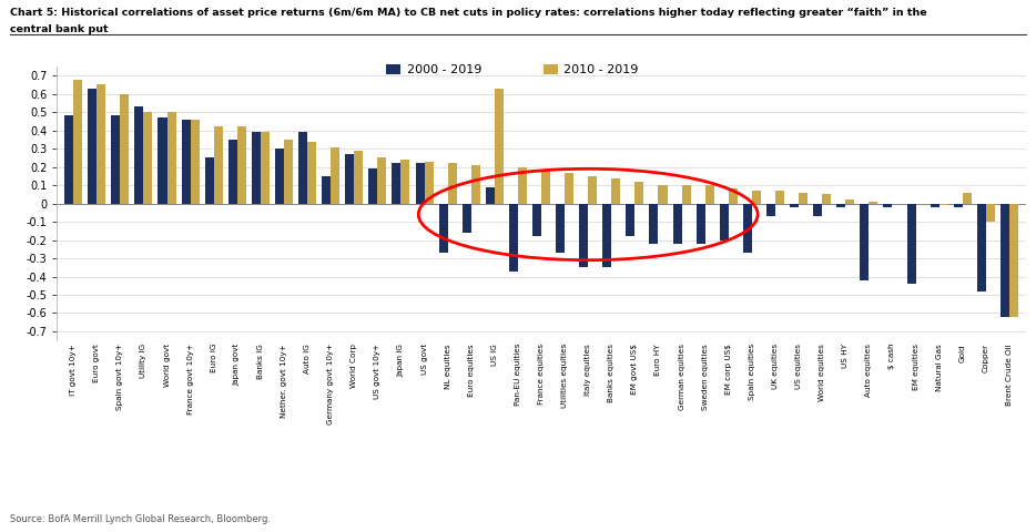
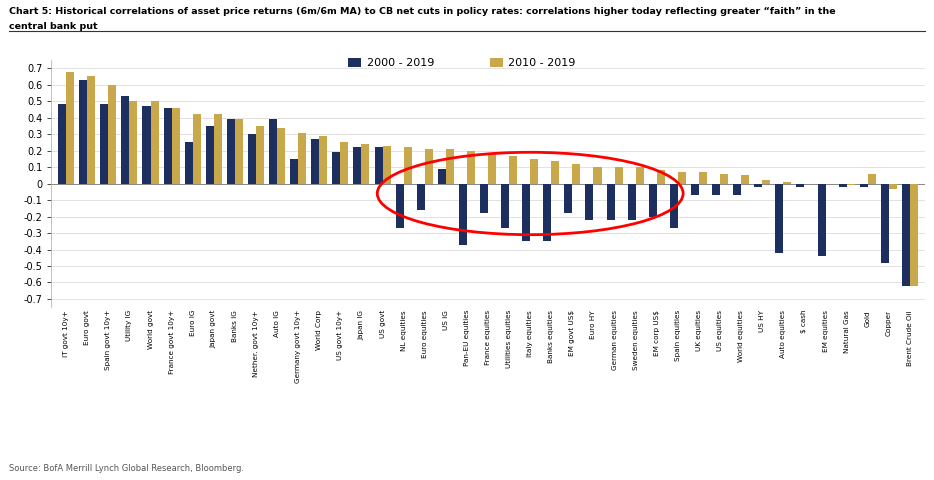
2010 - 2019/US IG: 0.63 -> 0.21
2000 - 2019/US equities: -0.02 -> -0.07
2010 - 2019/Copper: -0.10 -> -0.03
